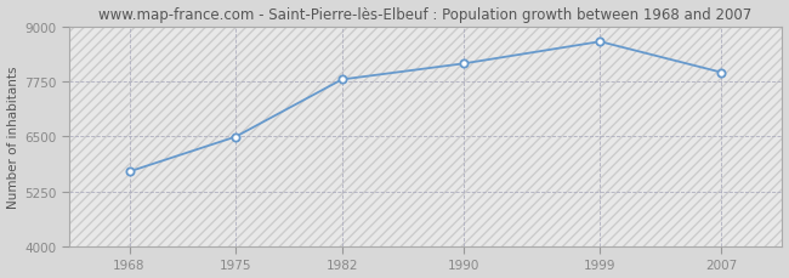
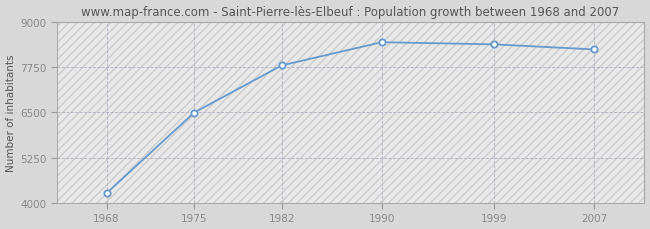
1968: 5700 -> 4270
1990: 8150 -> 8430
1999: 8650 -> 8370
2007: 7950 -> 8230
